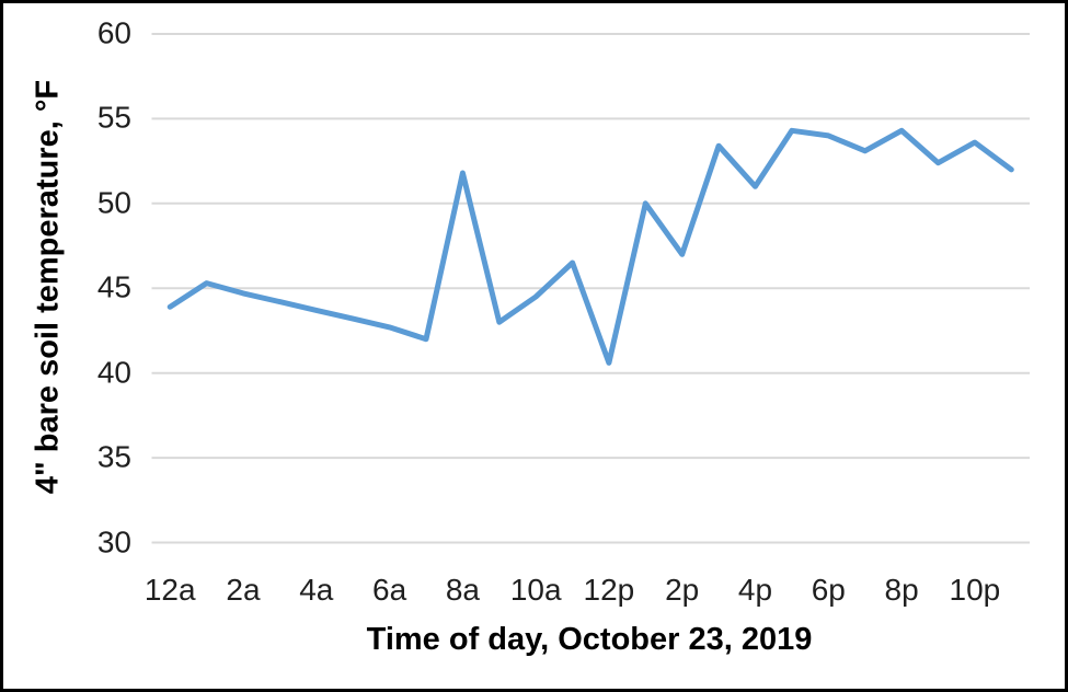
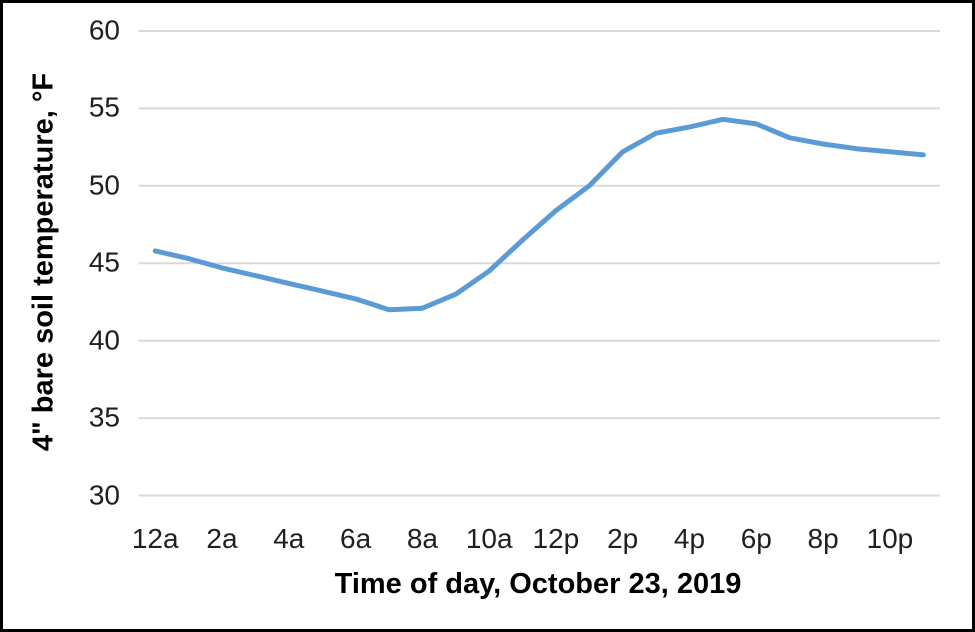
12a: 43.9 -> 45.8
8a: 51.8 -> 42.1
12p: 40.6 -> 48.4
2p: 47.0 -> 52.2
4p: 51.0 -> 53.8
8p: 54.3 -> 52.7
10p: 53.6 -> 52.2
